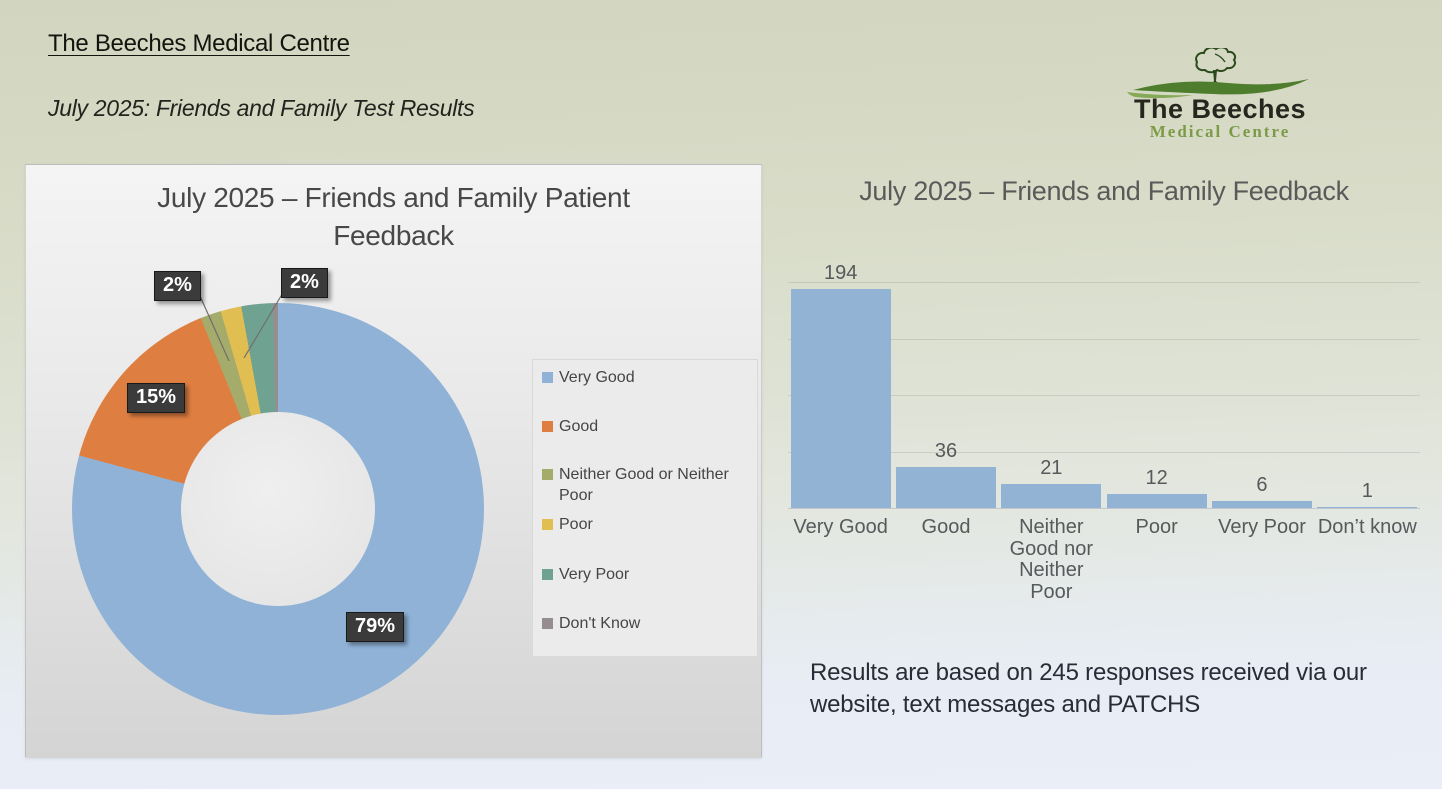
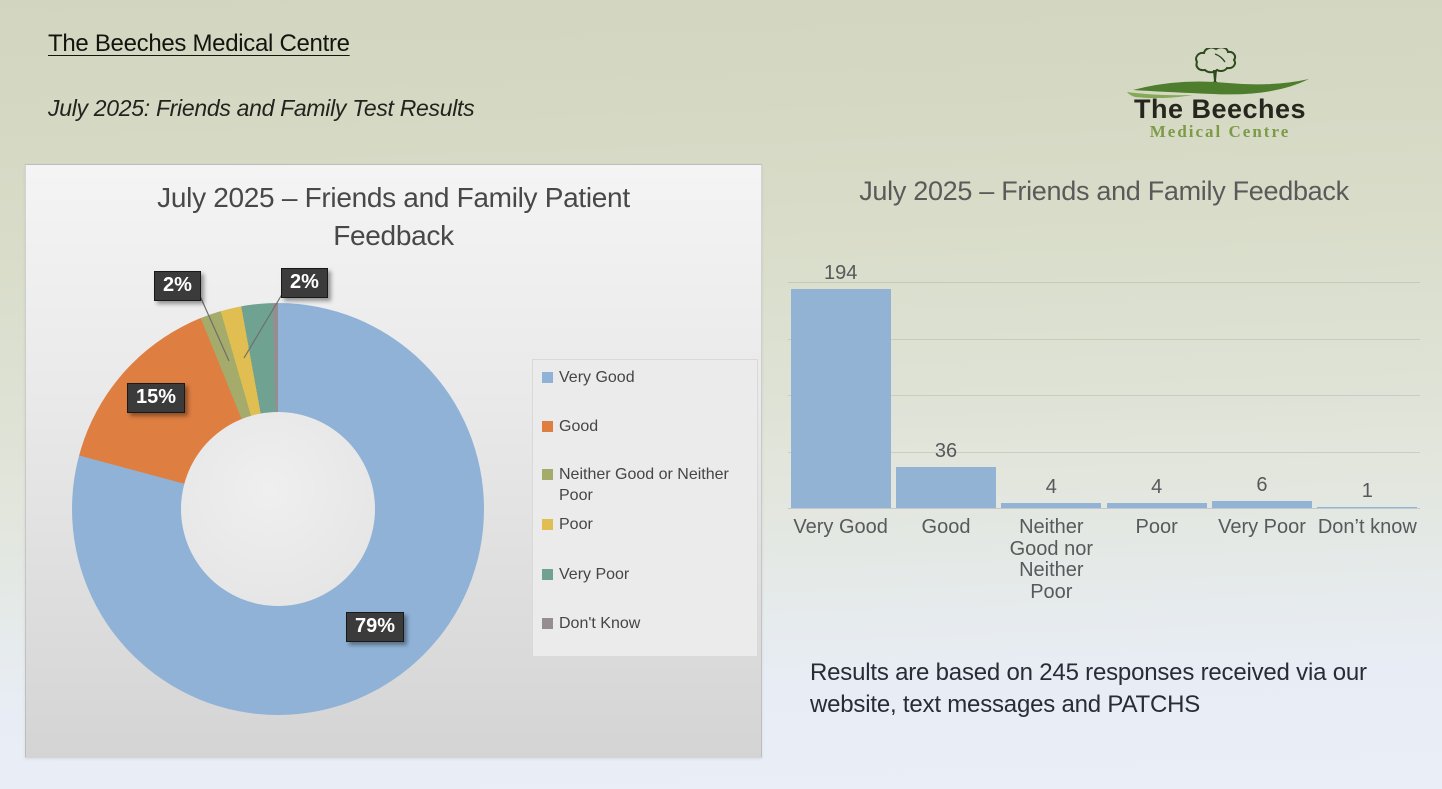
July 2025 – Friends and Family Feedback/Neither Good nor Neither Poor: 21 -> 4
July 2025 – Friends and Family Feedback/Poor: 12 -> 4
